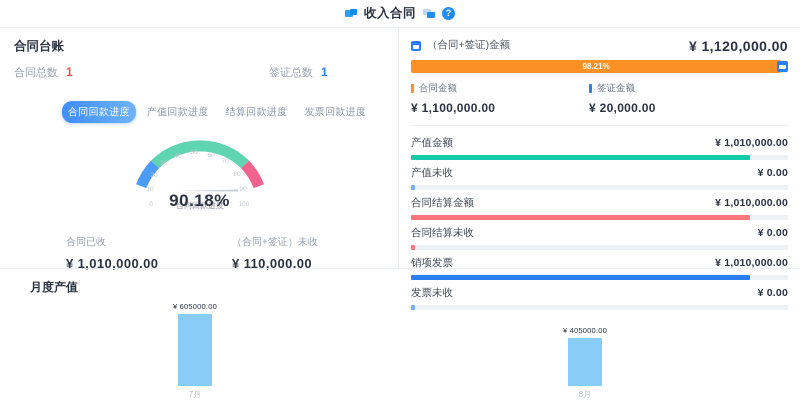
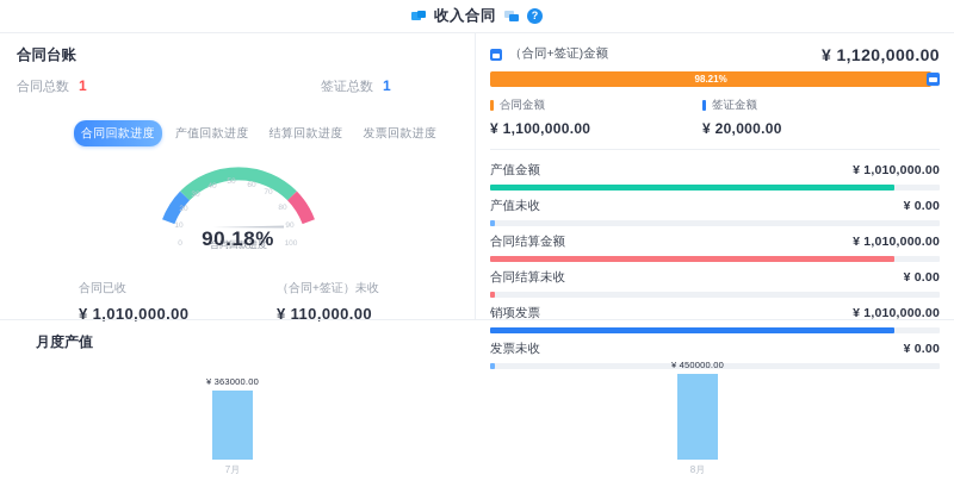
7月: 605000.00 -> 363000.00
8月: 405000.00 -> 450000.00
